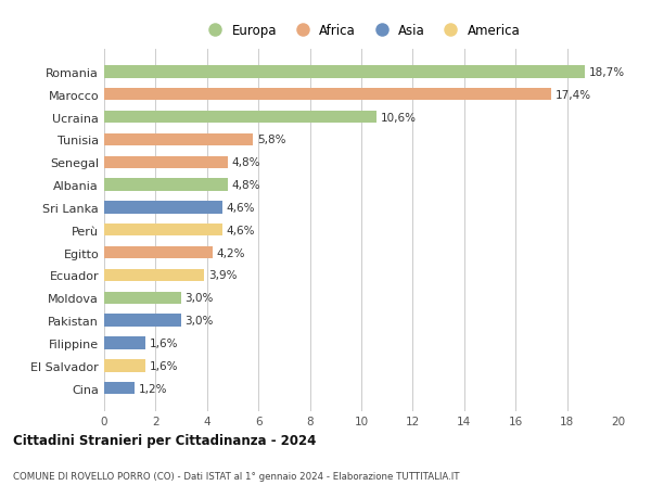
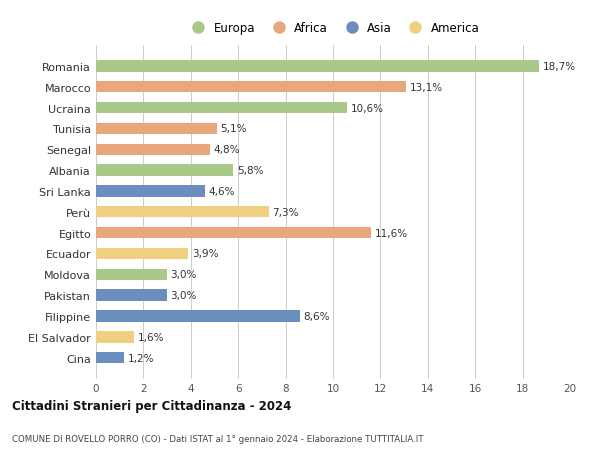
Marocco: 17,4% -> 13,1%
Tunisia: 5,8% -> 5,1%
Albania: 4,8% -> 5,8%
Perù: 4,6% -> 7,3%
Egitto: 4,2% -> 11,6%
Filippine: 1,6% -> 8,6%
